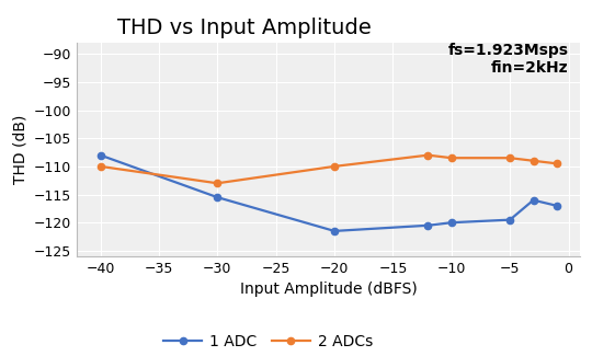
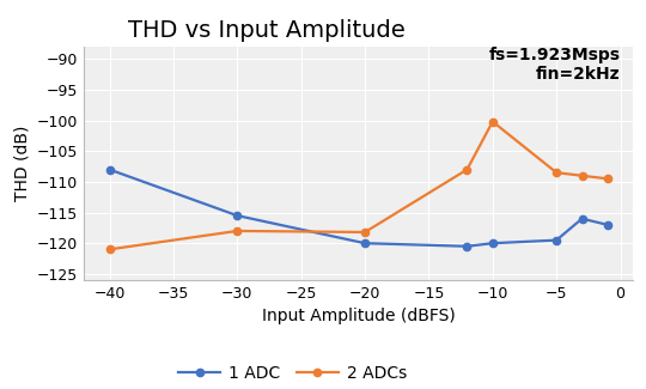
2 ADCs/−40: -110.0 -> -121.0
2 ADCs/−30: -113.0 -> -118.0
1 ADC/−20: -121.5 -> -120.0
2 ADCs/−20: -110.0 -> -118.2
2 ADCs/−10: -108.5 -> -100.2
